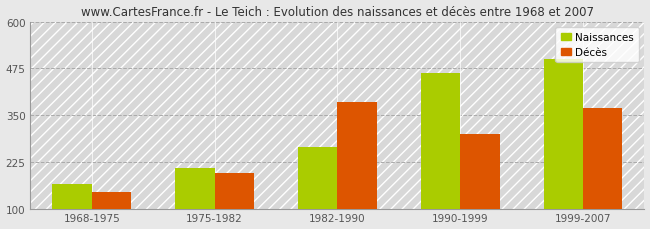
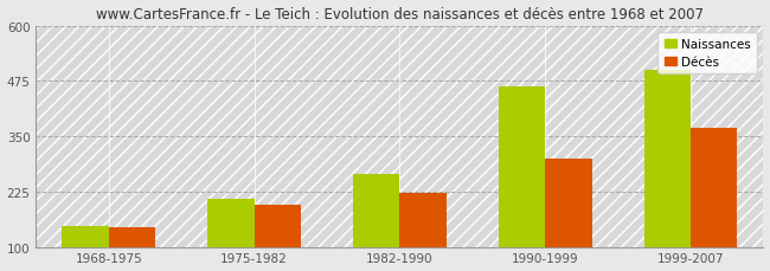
Naissances/1968-1975: 165 -> 148
Décès/1982-1990: 385 -> 222
